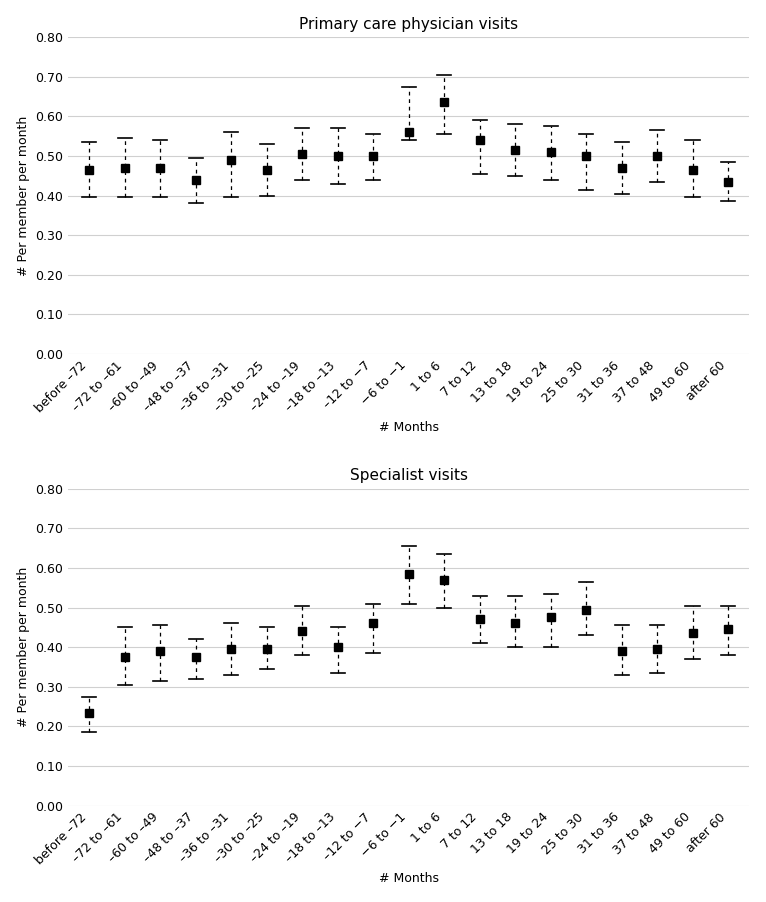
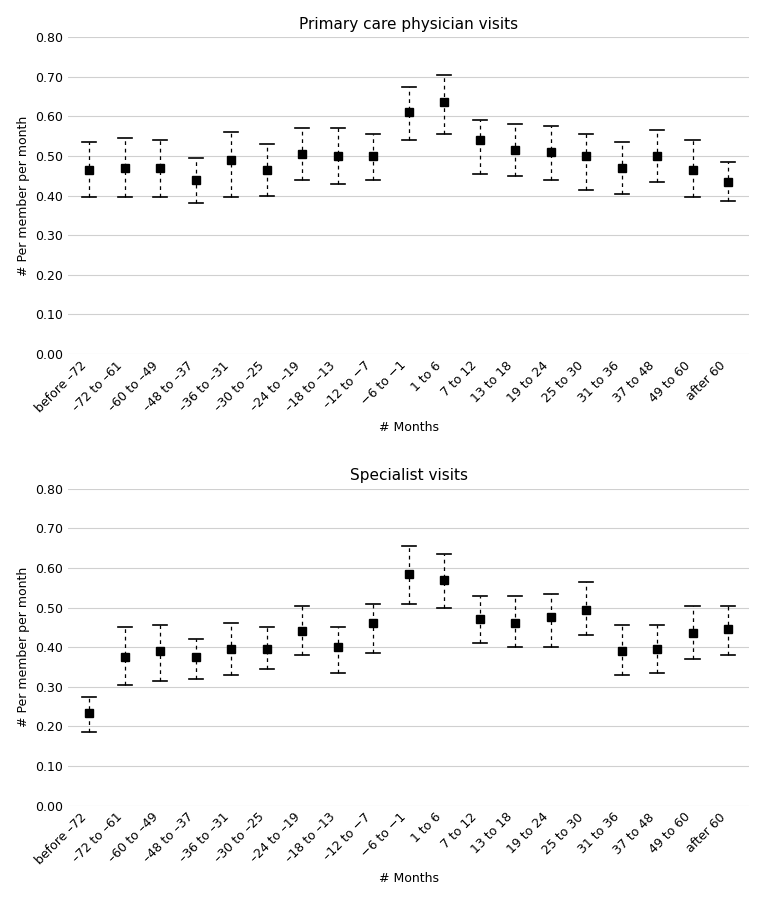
Primary care physician visits/−6 to −1: 0.560 -> 0.610
